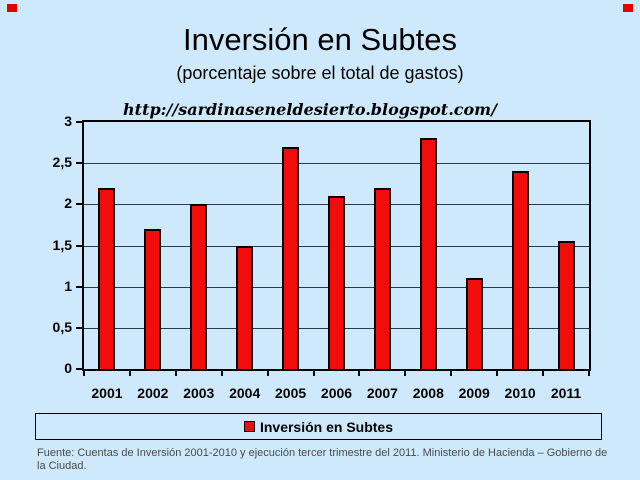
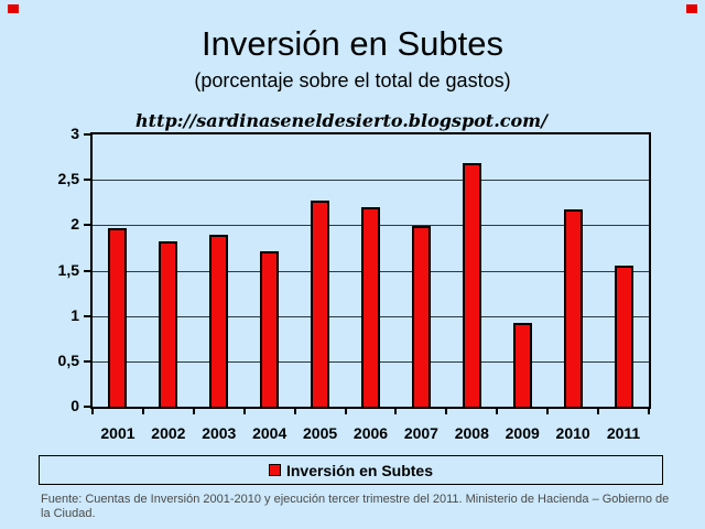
2001: 2.2 -> 2.0
2002: 1.7 -> 1.8
2003: 2.0 -> 1.9
2004: 1.5 -> 1.7
2005: 2.7 -> 2.3
2006: 2.1 -> 2.2
2007: 2.2 -> 2.0
2008: 2.8 -> 2.7
2009: 1.1 -> 0.9
2010: 2.4 -> 2.2
